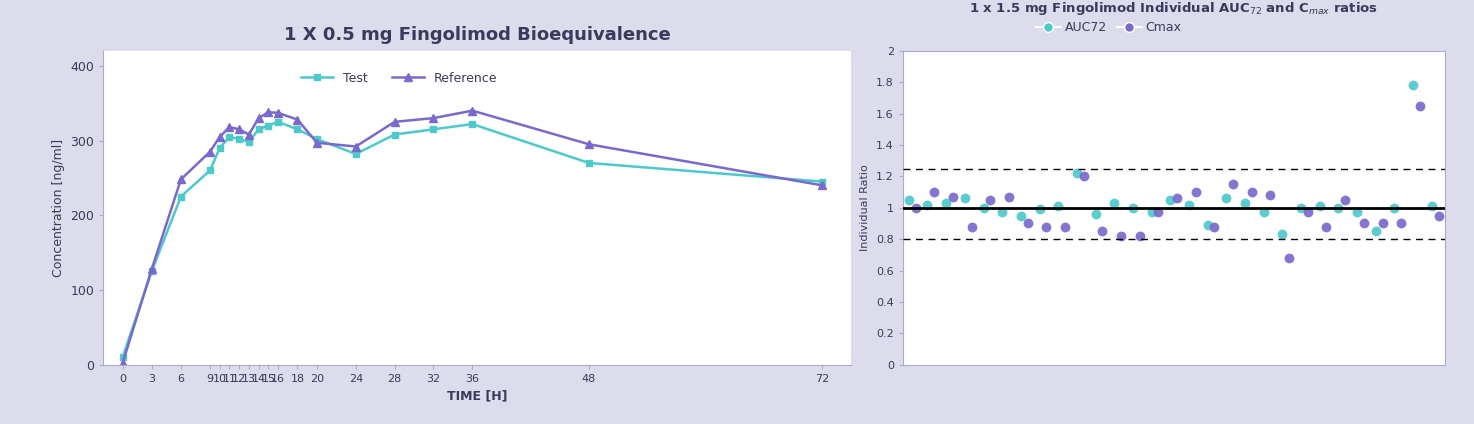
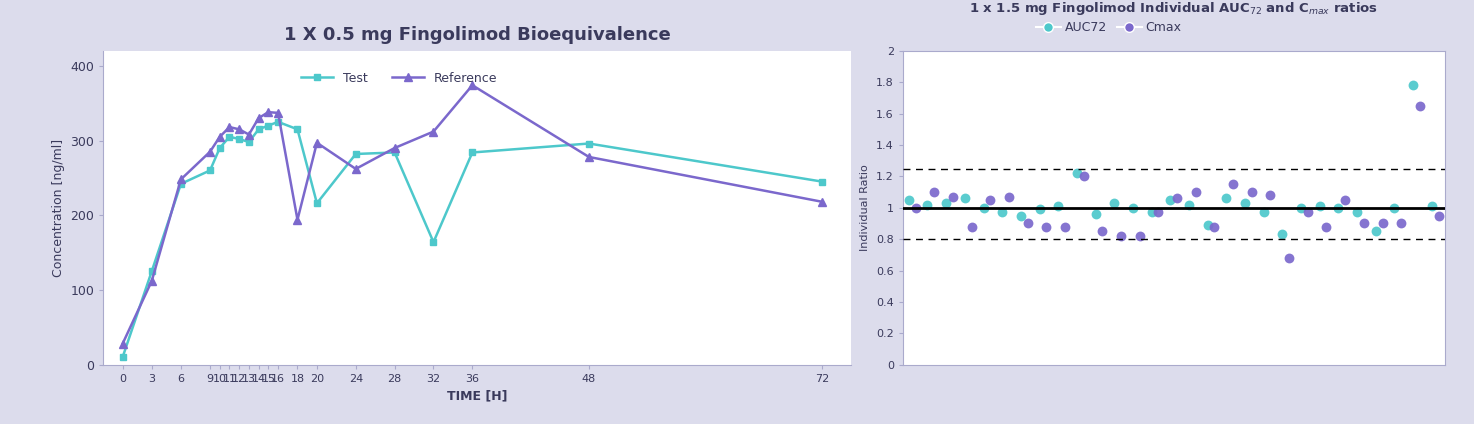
1 X 0.5 mg Fingolimod Bioequivalence/Reference/0: 2 -> 28
1 X 0.5 mg Fingolimod Bioequivalence/Reference/3: 128 -> 112
1 X 0.5 mg Fingolimod Bioequivalence/Test/6: 225 -> 242
1 X 0.5 mg Fingolimod Bioequivalence/Reference/18: 328 -> 194
1 X 0.5 mg Fingolimod Bioequivalence/Test/20: 302 -> 216
1 X 0.5 mg Fingolimod Bioequivalence/Reference/24: 292 -> 262
1 X 0.5 mg Fingolimod Bioequivalence/Test/28: 308 -> 284
1 X 0.5 mg Fingolimod Bioequivalence/Reference/28: 325 -> 290
1 X 0.5 mg Fingolimod Bioequivalence/Test/32: 315 -> 164
1 X 0.5 mg Fingolimod Bioequivalence/Reference/32: 330 -> 312
1 X 0.5 mg Fingolimod Bioequivalence/Test/36: 322 -> 284
1 X 0.5 mg Fingolimod Bioequivalence/Reference/36: 340 -> 374
1 X 0.5 mg Fingolimod Bioequivalence/Test/48: 270 -> 296
1 X 0.5 mg Fingolimod Bioequivalence/Reference/48: 295 -> 278
1 X 0.5 mg Fingolimod Bioequivalence/Reference/72: 240 -> 218
